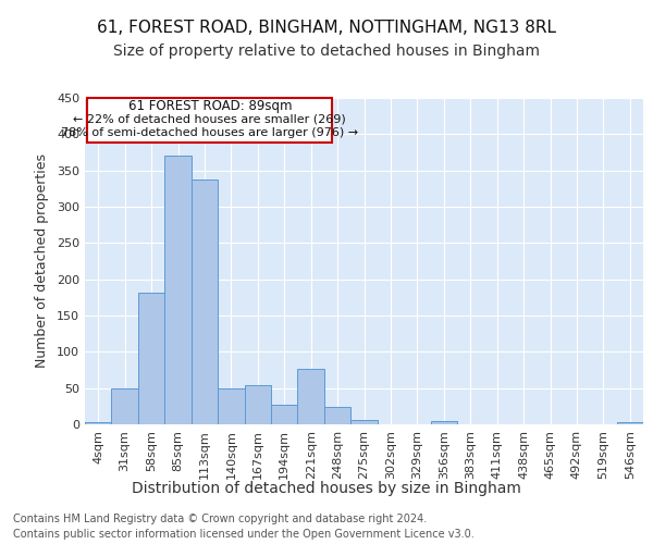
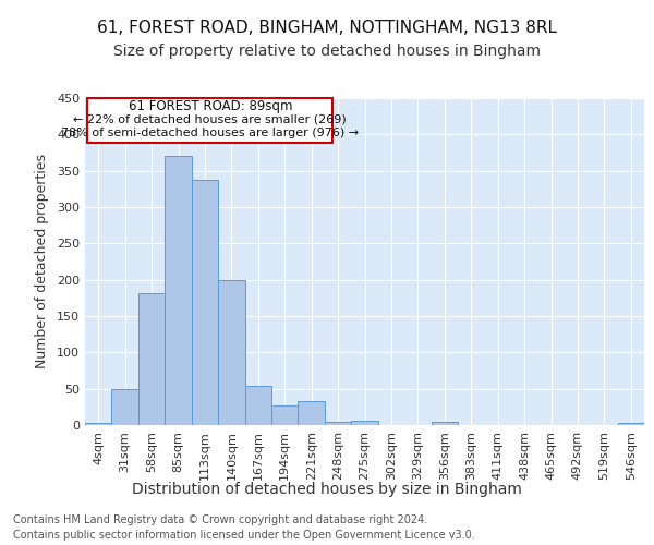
140sqm: 50 -> 199
221sqm: 76 -> 33
248sqm: 24 -> 5
